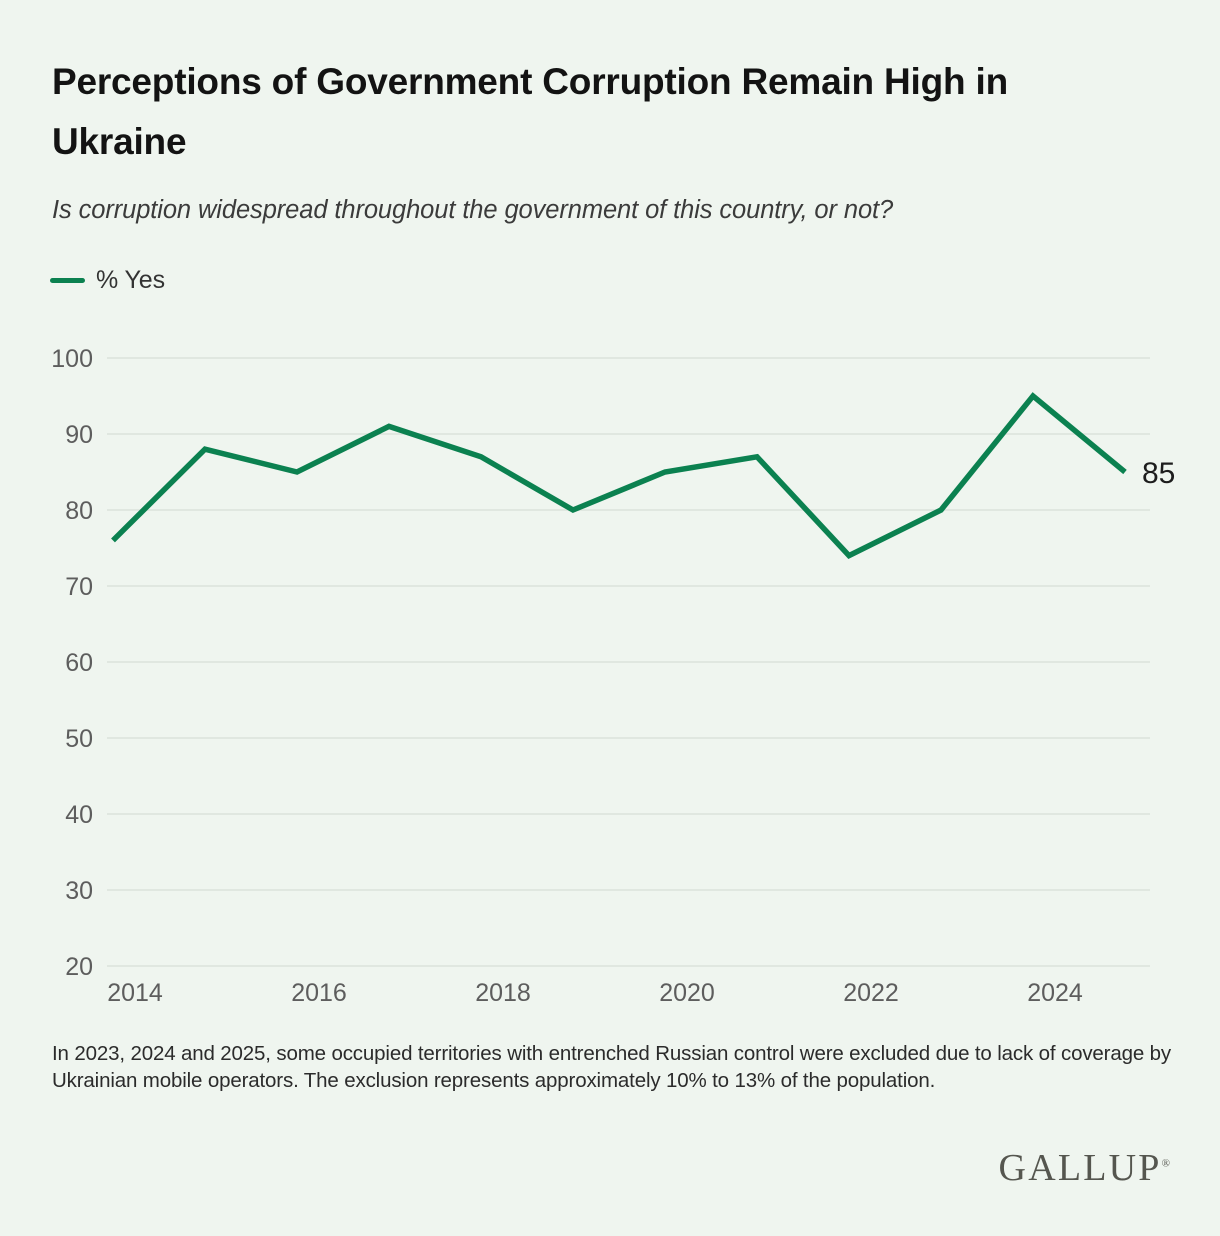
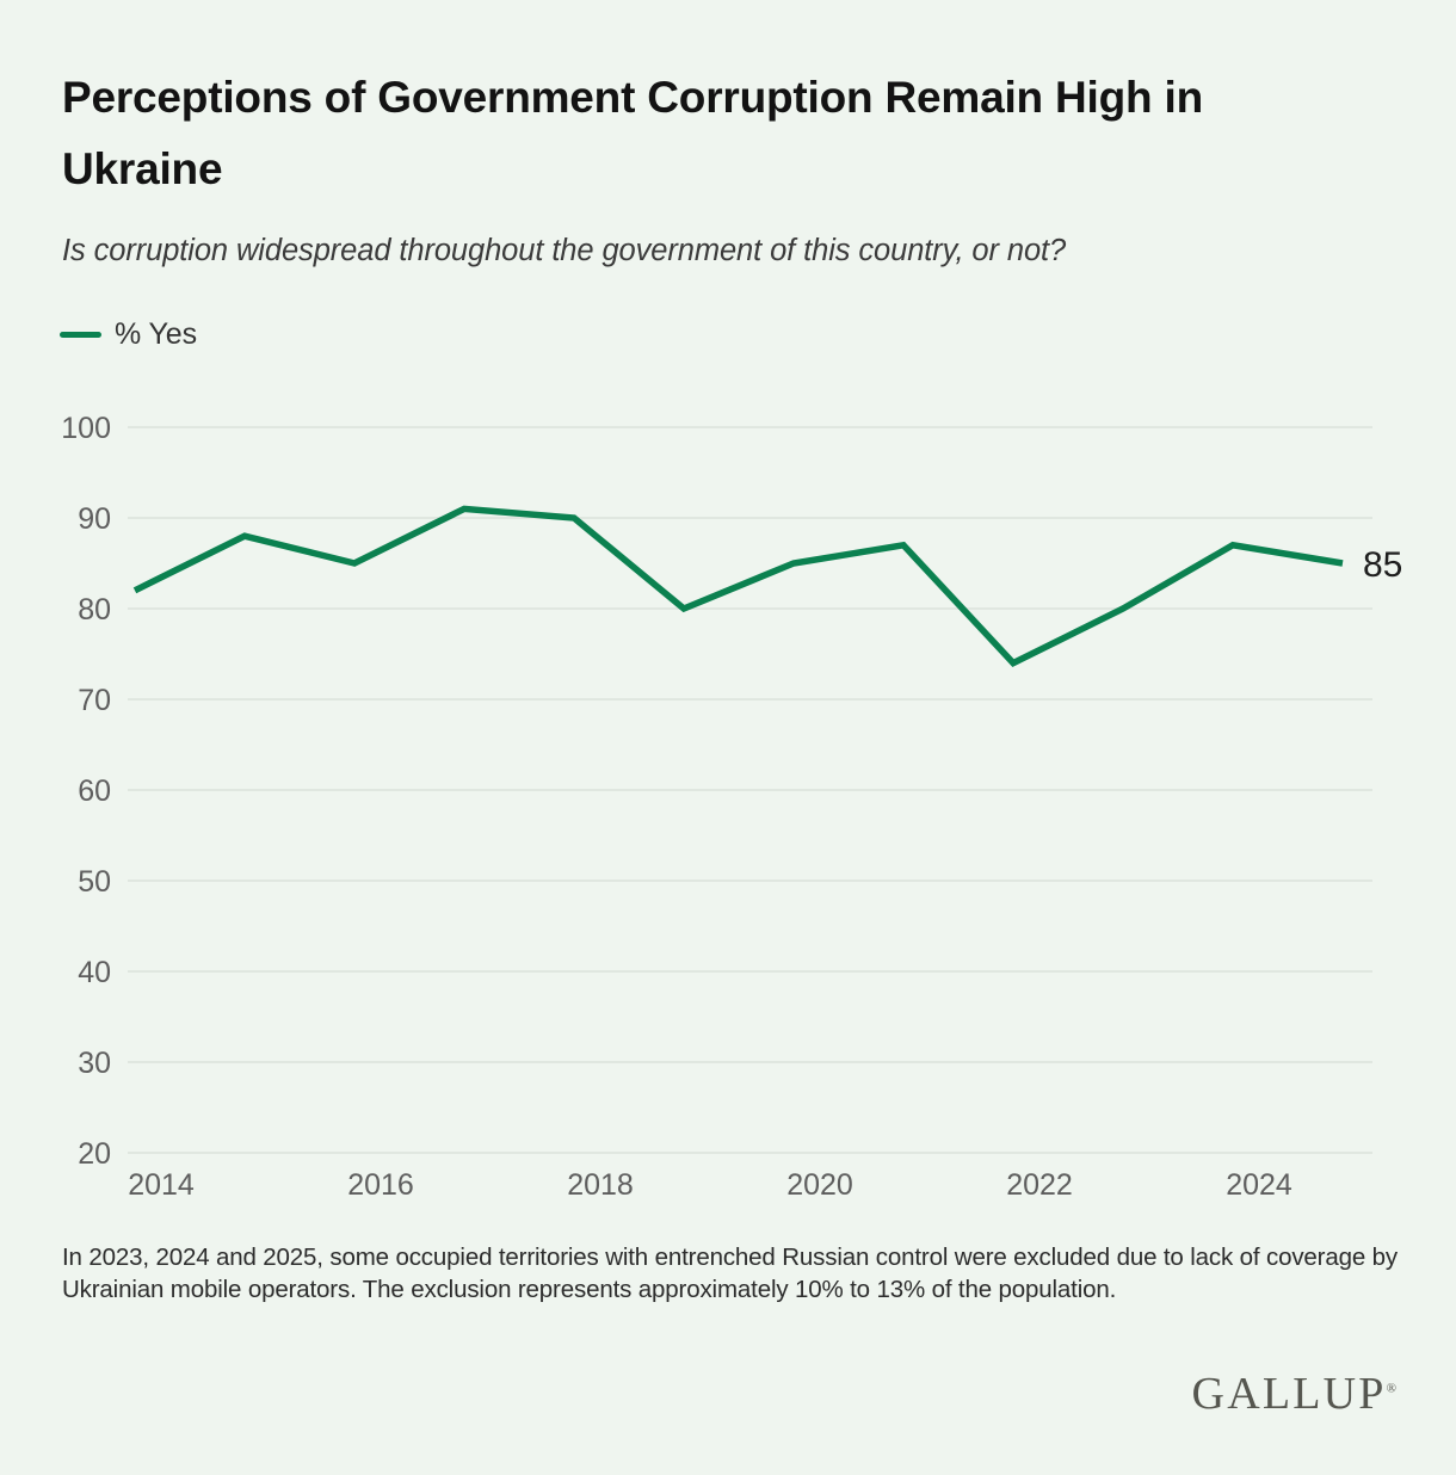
2014: 76 -> 82
2018: 87 -> 90
2024: 95 -> 87
